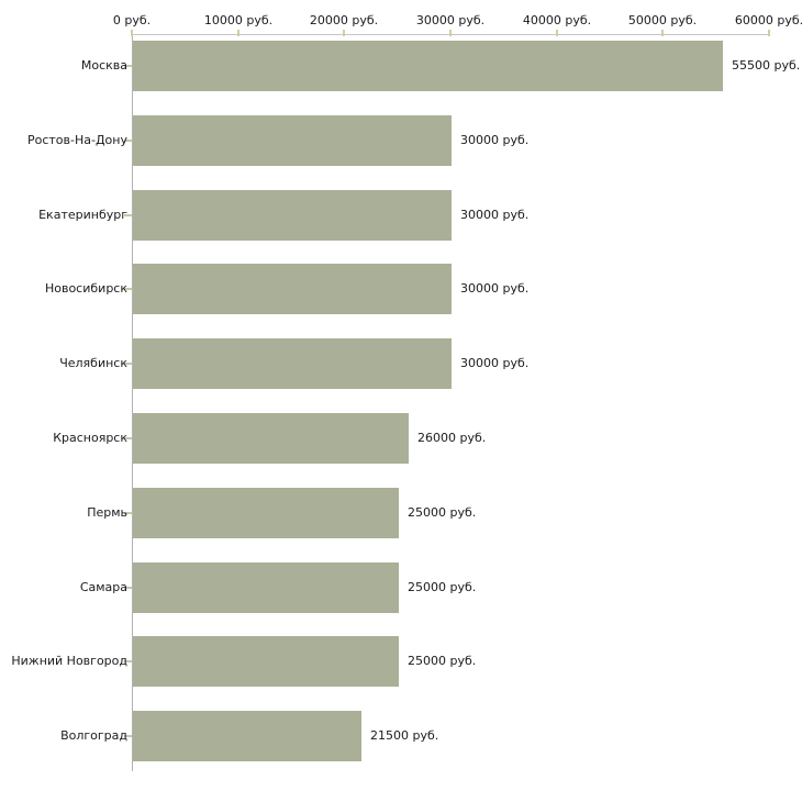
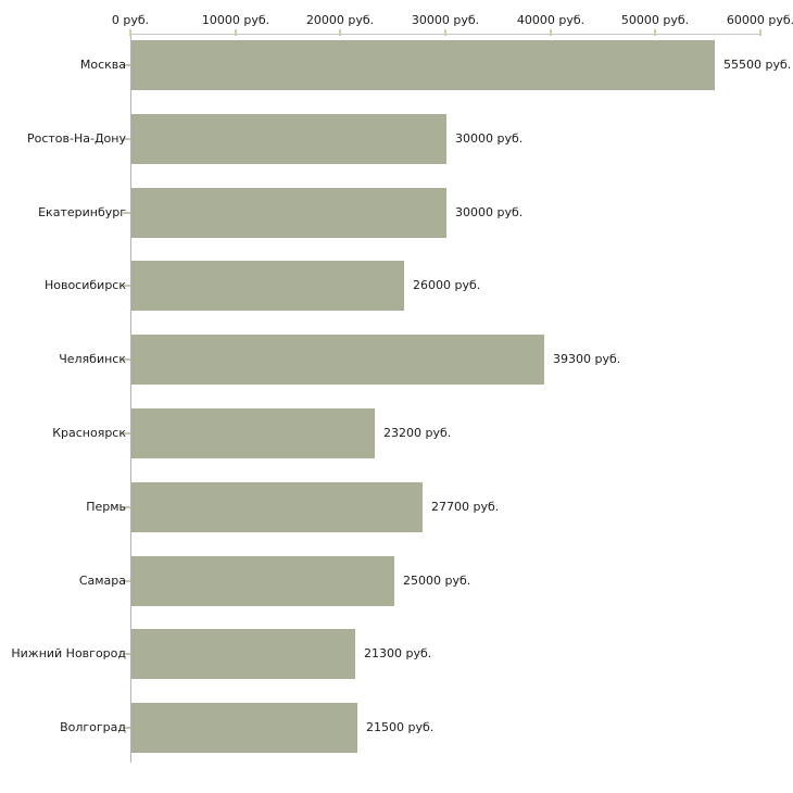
Новосибирск: 30000 -> 26000
Челябинск: 30000 -> 39300
Красноярск: 26000 -> 23200
Пермь: 25000 -> 27700
Нижний Новгород: 25000 -> 21300
